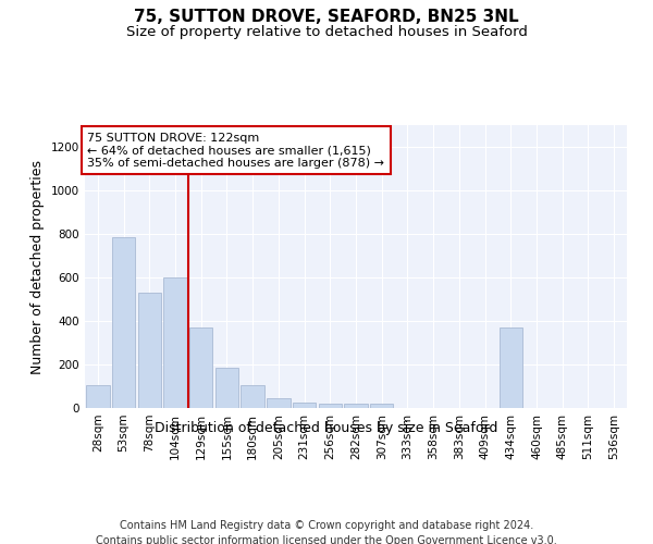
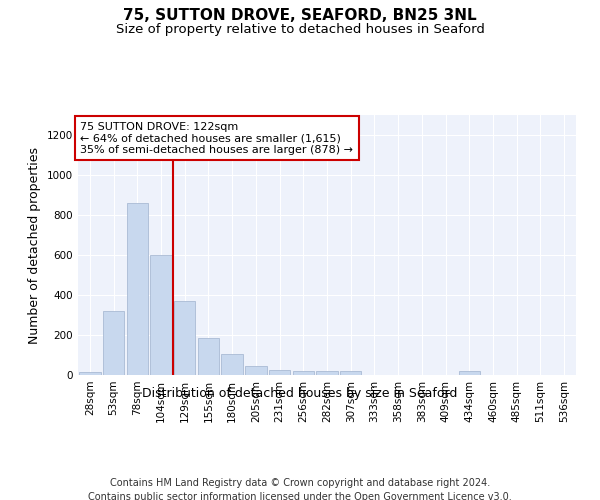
28sqm: 105 -> 15
53sqm: 785 -> 320
78sqm: 530 -> 860
434sqm: 370 -> 20
